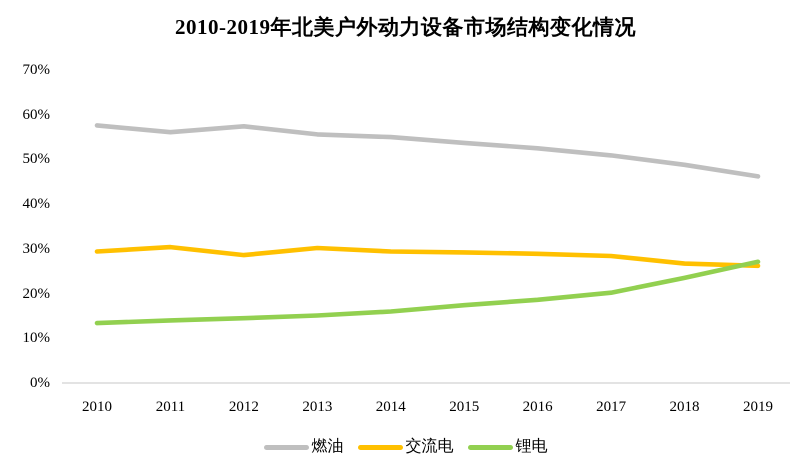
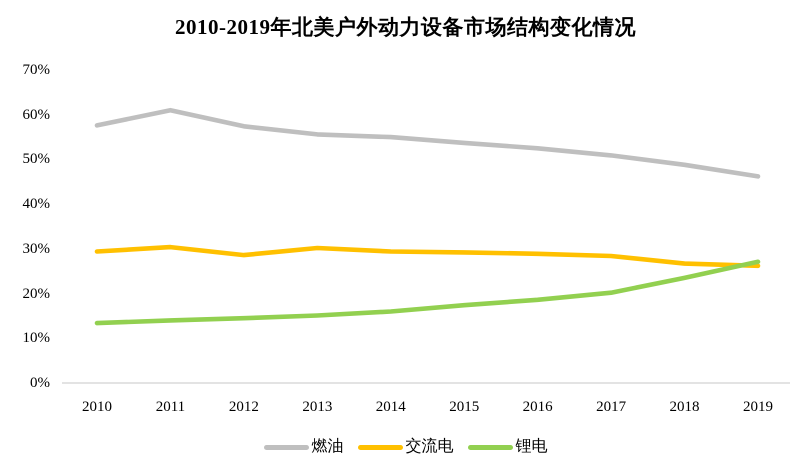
燃油/2011: 56% -> 61%
